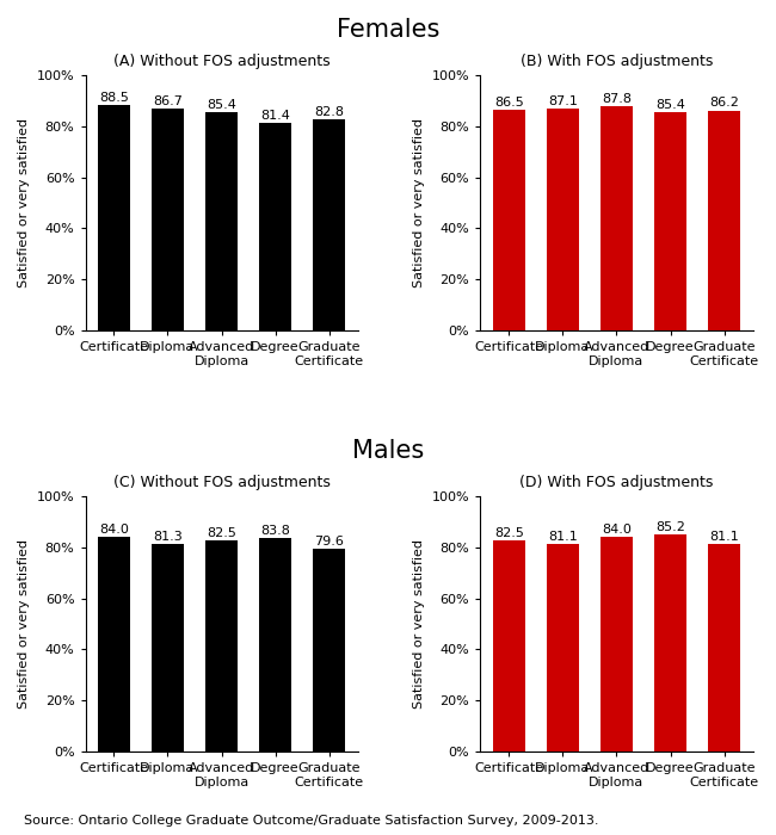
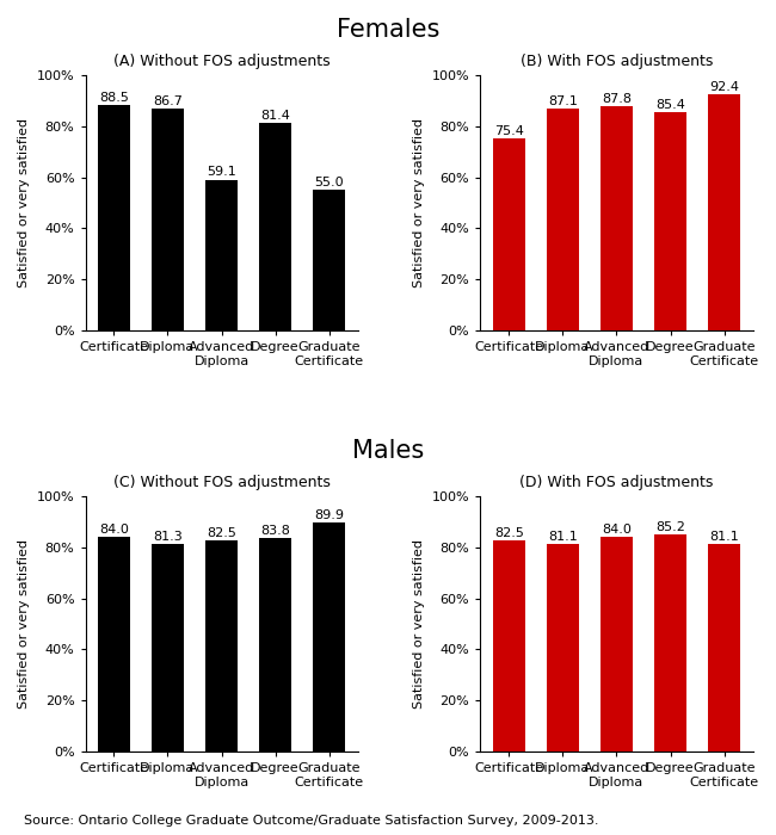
(A) Without FOS adjustments/Advanced Diploma: 85.4 -> 59.1
(A) Without FOS adjustments/Graduate Certificate: 82.8 -> 55.0
(B) With FOS adjustments/Certificate: 86.5 -> 75.4
(B) With FOS adjustments/Graduate Certificate: 86.2 -> 92.4
(C) Without FOS adjustments/Graduate Certificate: 79.6 -> 89.9
